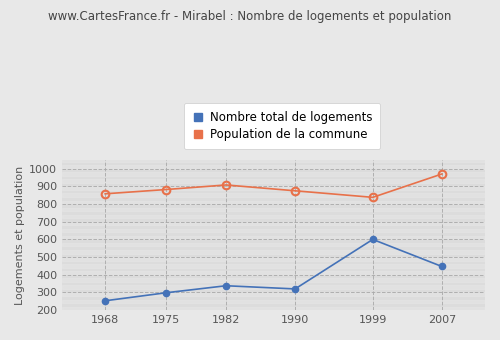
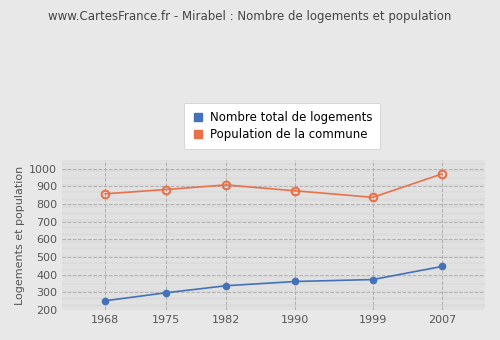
Nombre total de logements/1990: 320 -> 360
Nombre total de logements/1999: 600 -> 370
